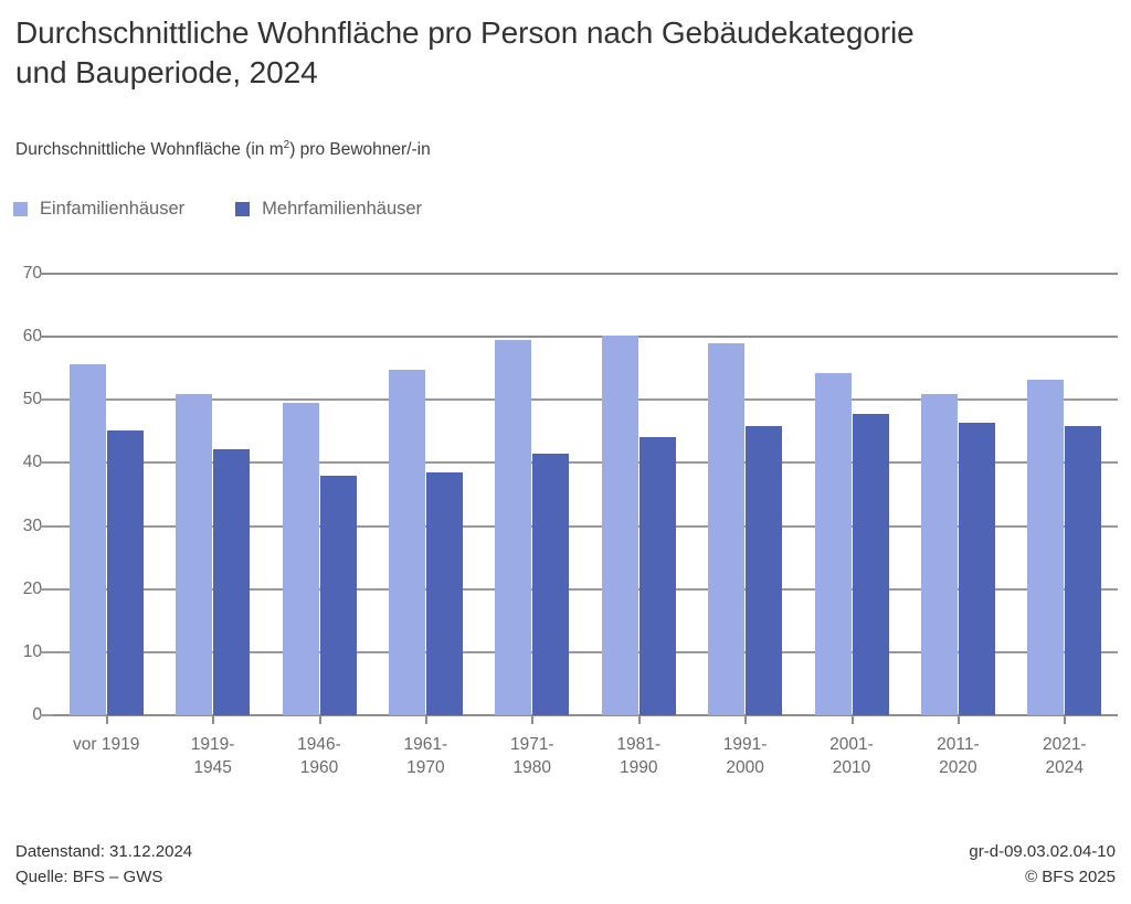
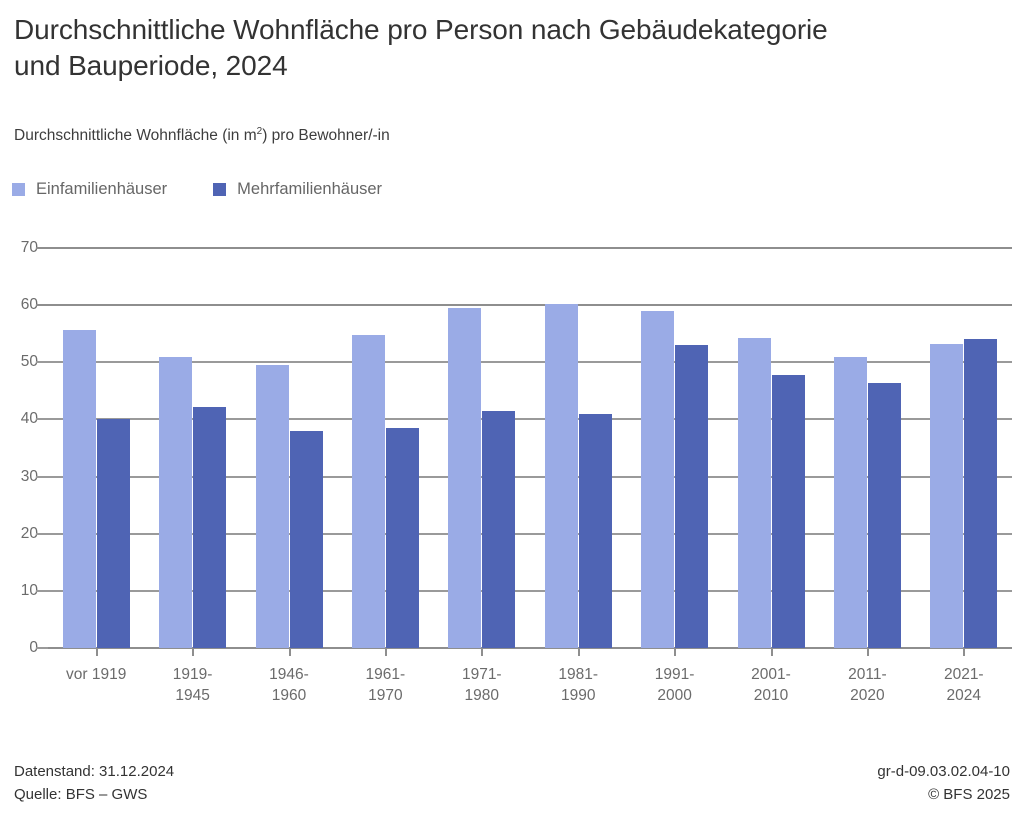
Mehrfamilienhäuser/vor 1919: 45 -> 40
Mehrfamilienhäuser/1981- 1990: 44 -> 41
Mehrfamilienhäuser/1991- 2000: 46 -> 53
Mehrfamilienhäuser/2021- 2024: 46 -> 54
